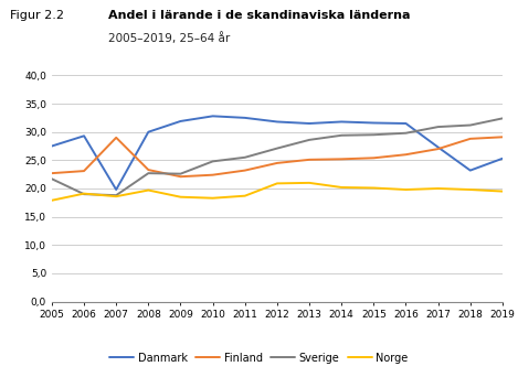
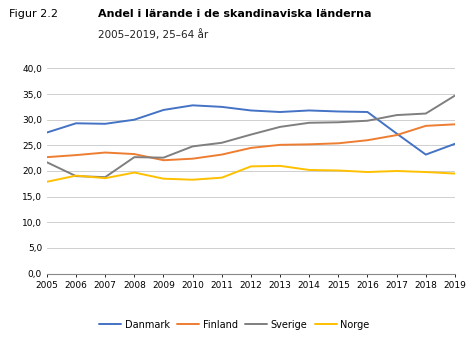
Danmark/2007: 19,8 -> 29,2
Finland/2007: 29,0 -> 23,6
Sverige/2019: 32,4 -> 34,7
